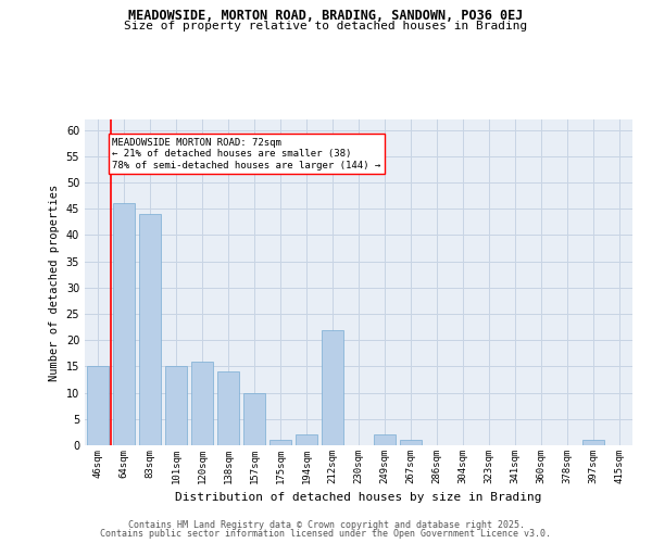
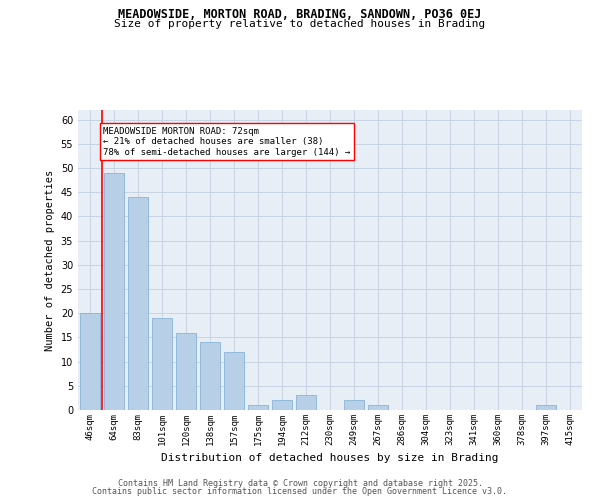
46sqm: 15 -> 20
64sqm: 46 -> 49
101sqm: 15 -> 19
157sqm: 10 -> 12
212sqm: 22 -> 3
